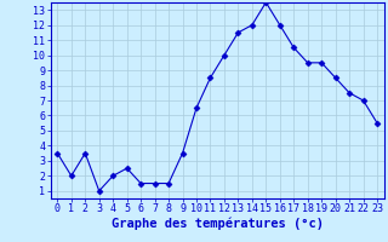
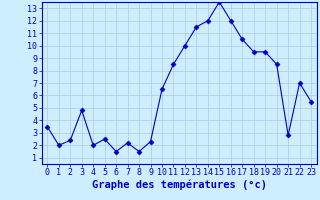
2: 3.5 -> 2.4
3: 1.0 -> 4.8
7: 1.5 -> 2.2
9: 3.5 -> 2.3
21: 7.5 -> 2.8
